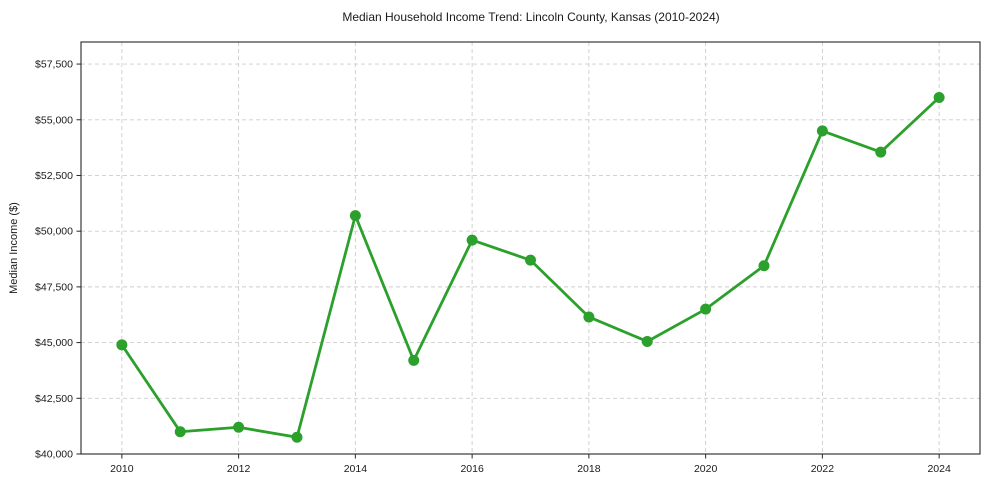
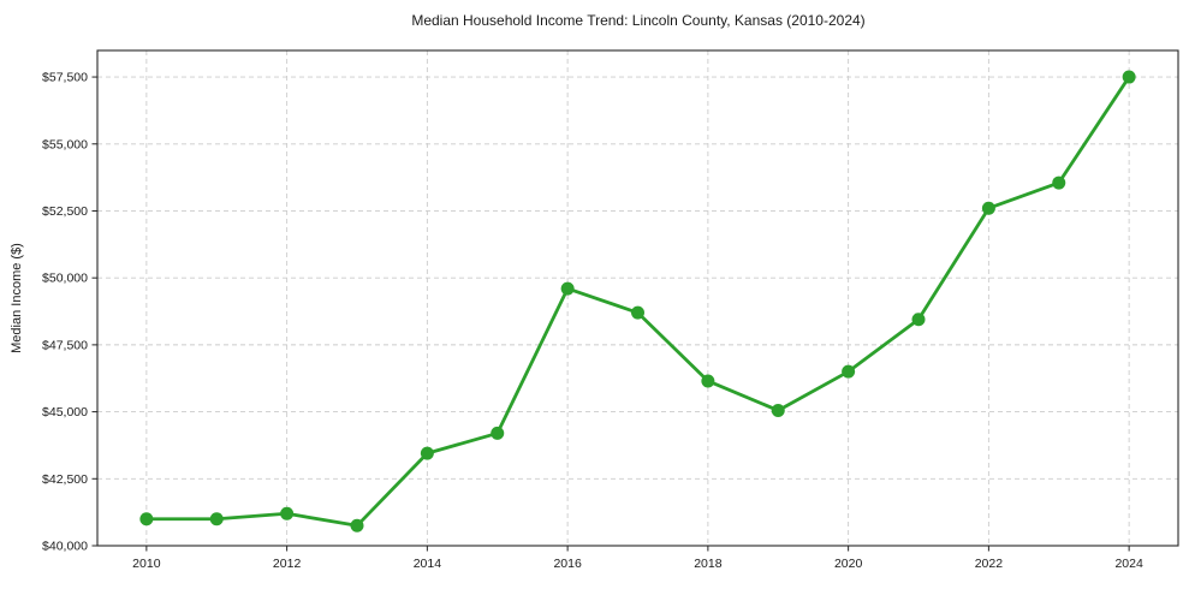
2010: $44900 -> $41000
2014: $50700 -> $43400
2022: $54500 -> $52600
2024: $56000 -> $57500
